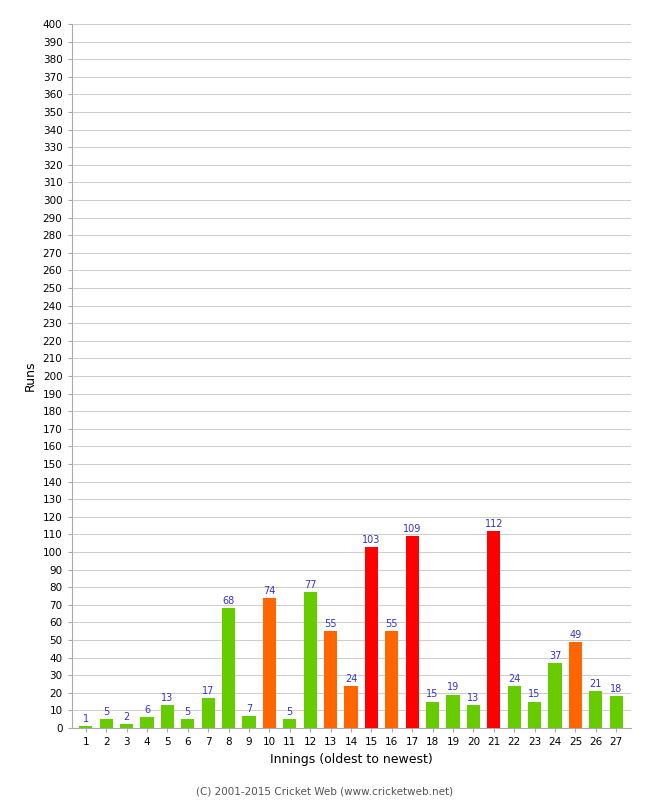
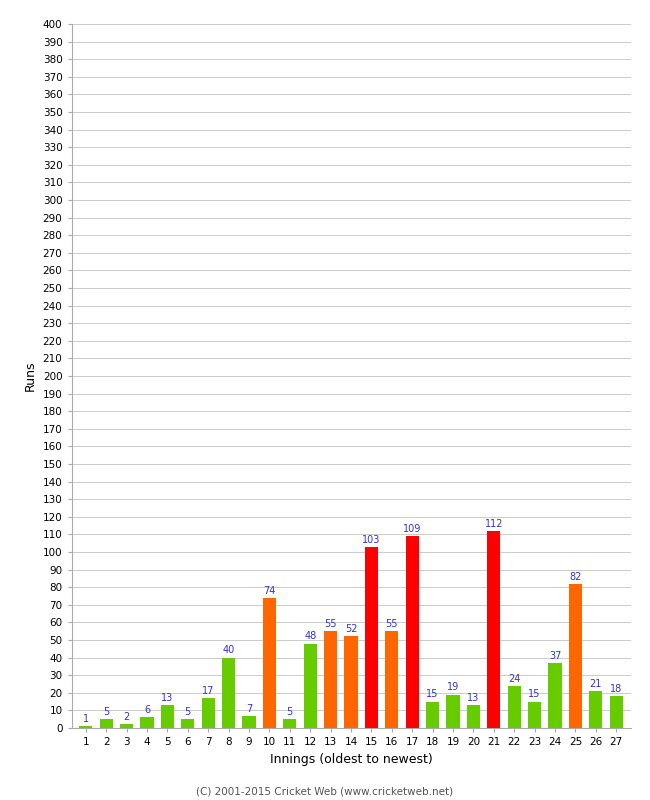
8: 68 -> 40
12: 77 -> 48
14: 24 -> 52
25: 49 -> 82
